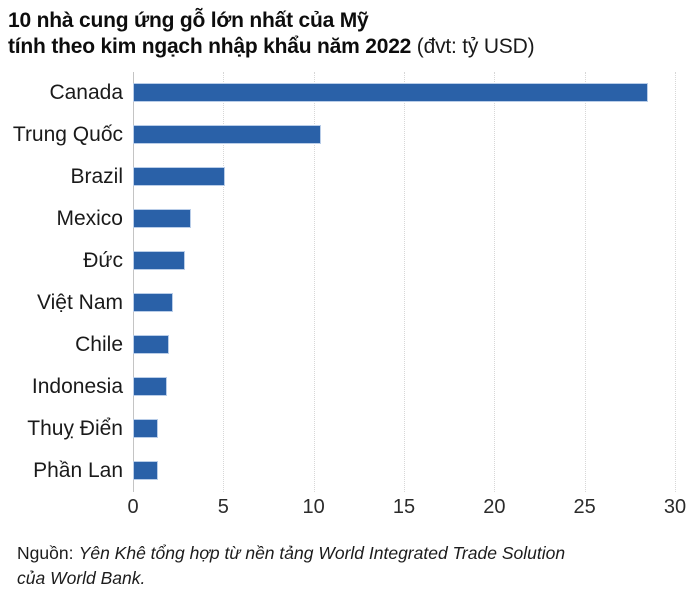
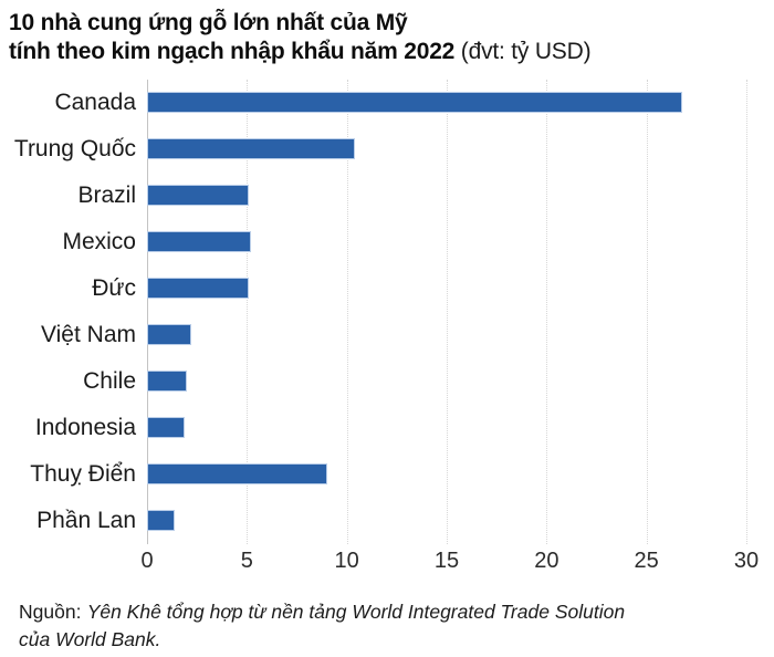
Canada: 28.5 -> 26.8
Mexico: 3.2 -> 5.2
Đức: 2.9 -> 5.1
Thuỵ Điển: 1.4 -> 9.0
